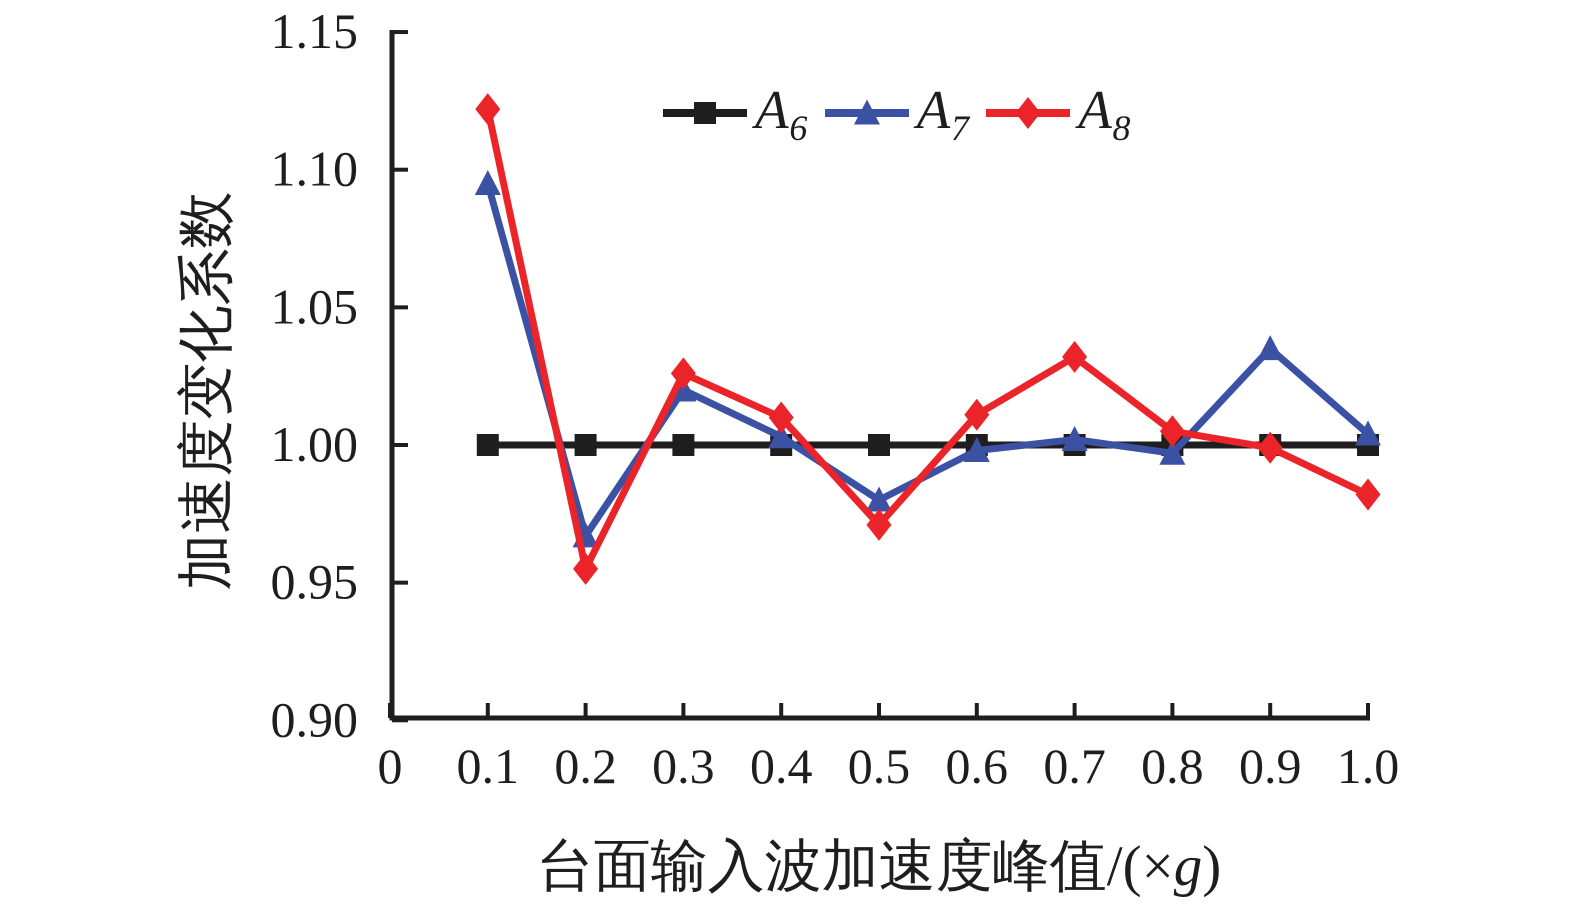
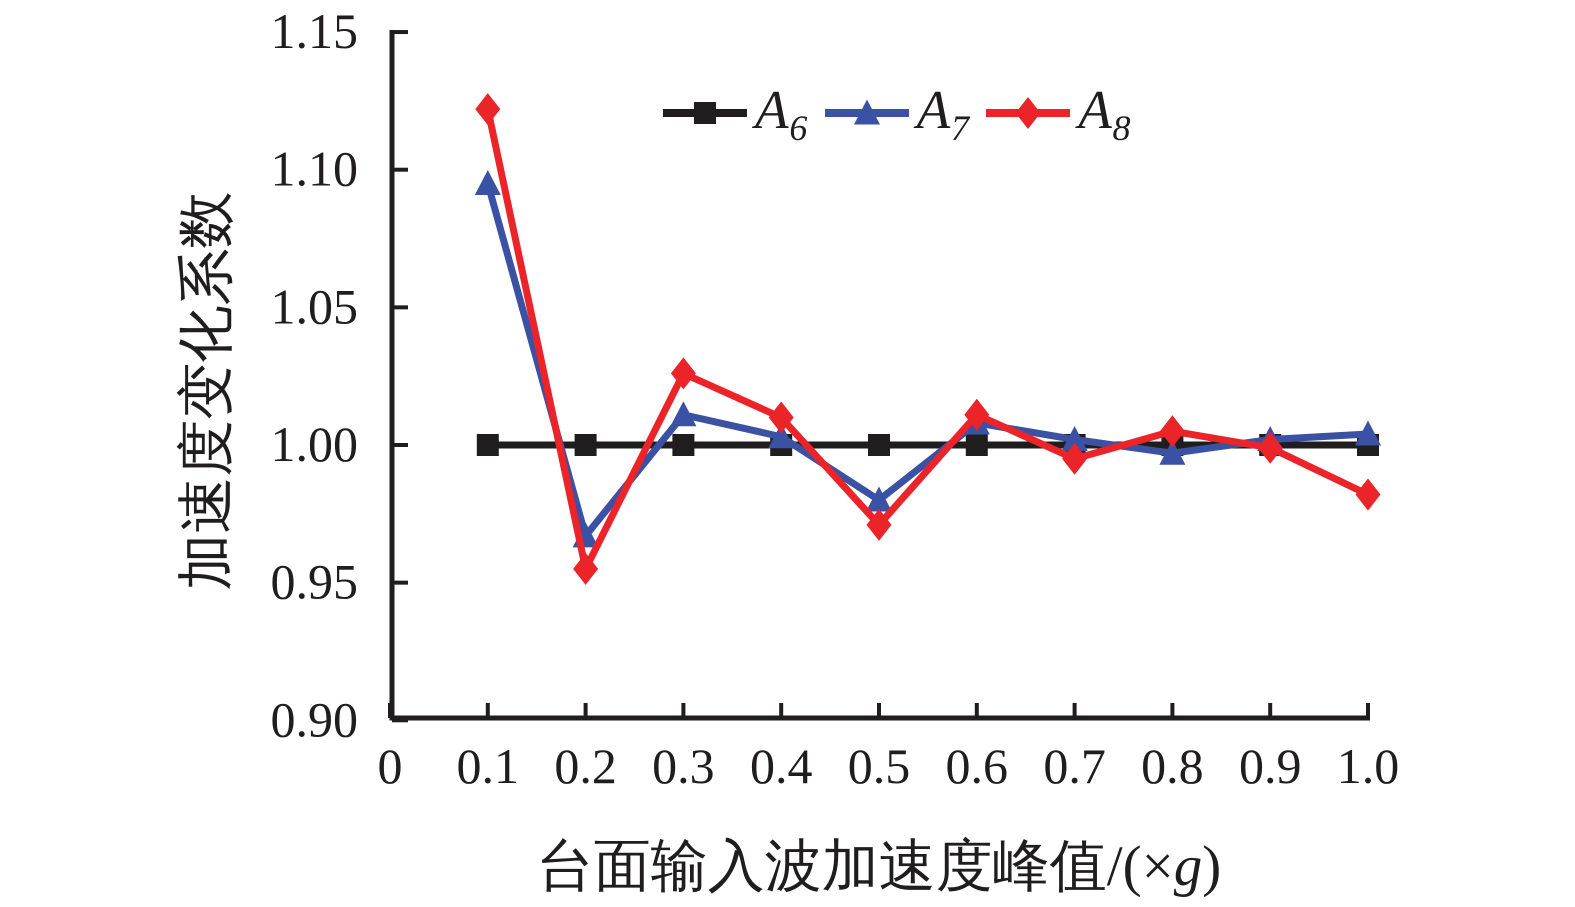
A7/0.3: 1.020 -> 1.011
A7/0.6: 0.998 -> 1.008
A8/0.7: 1.032 -> 0.995
A7/0.9: 1.035 -> 1.002
